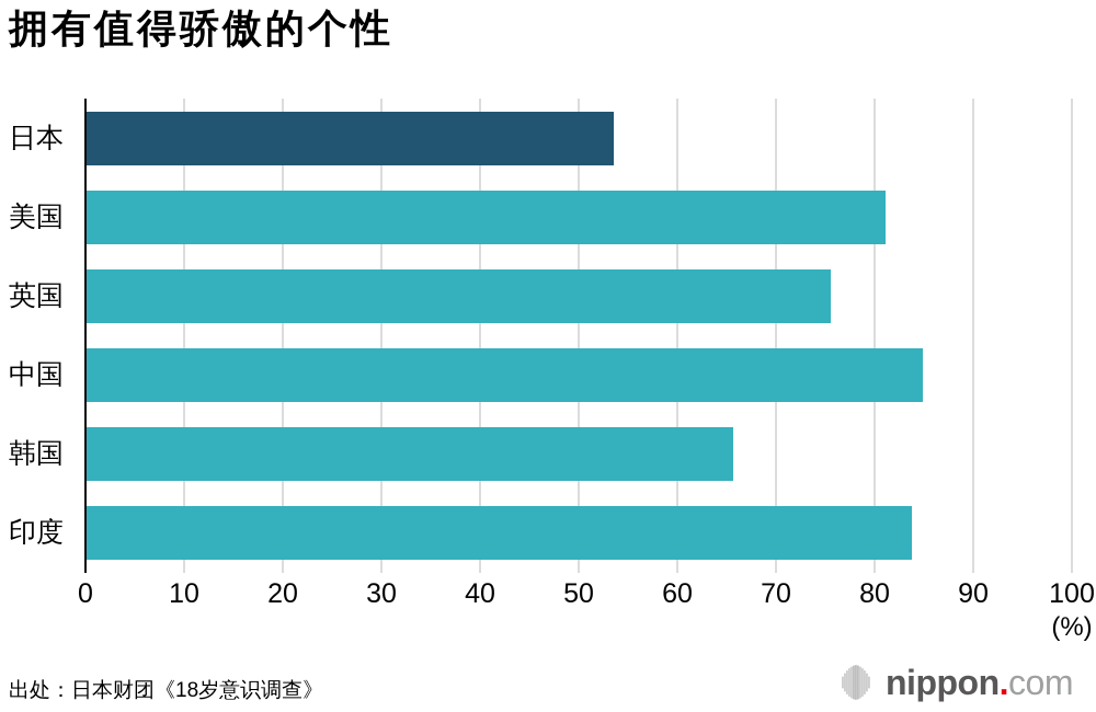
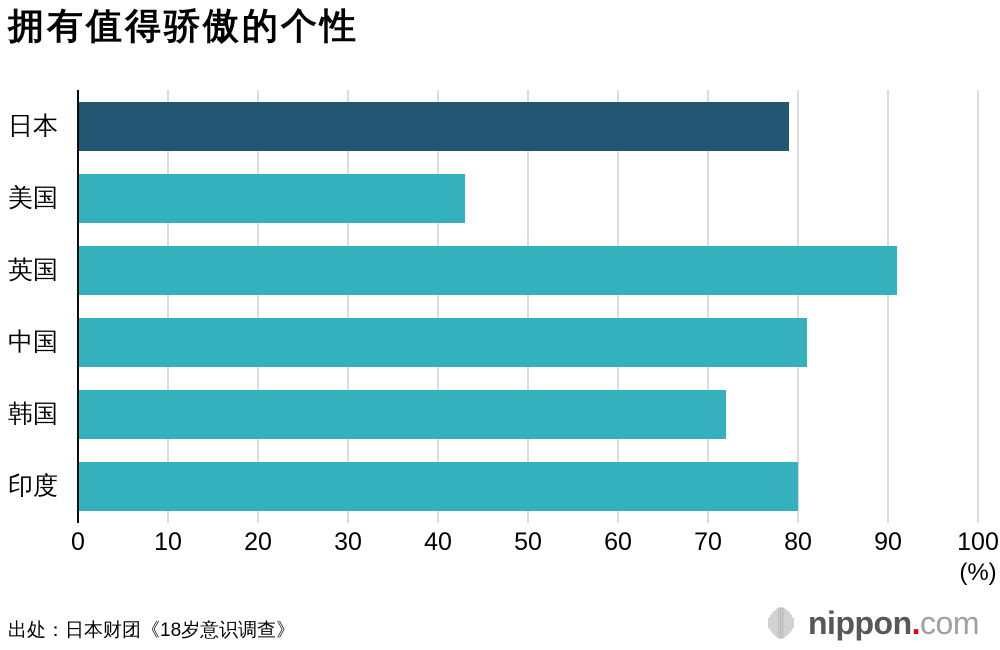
日本: 54 -> 79
美国: 81 -> 43
英国: 76 -> 91
中国: 85 -> 81
韩国: 66 -> 72
印度: 84 -> 80
